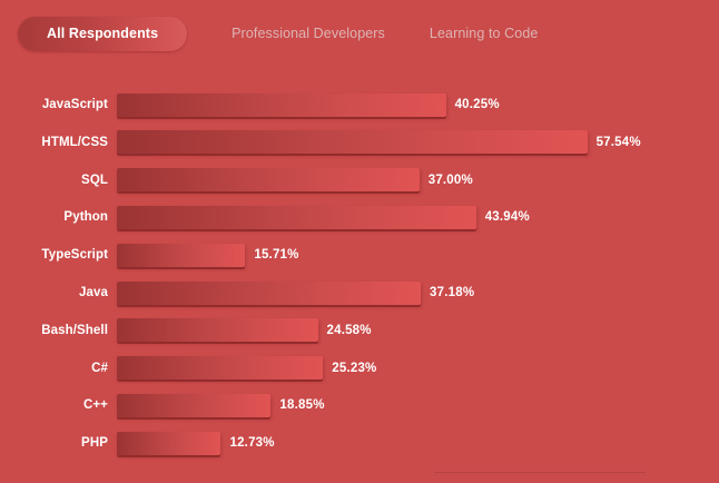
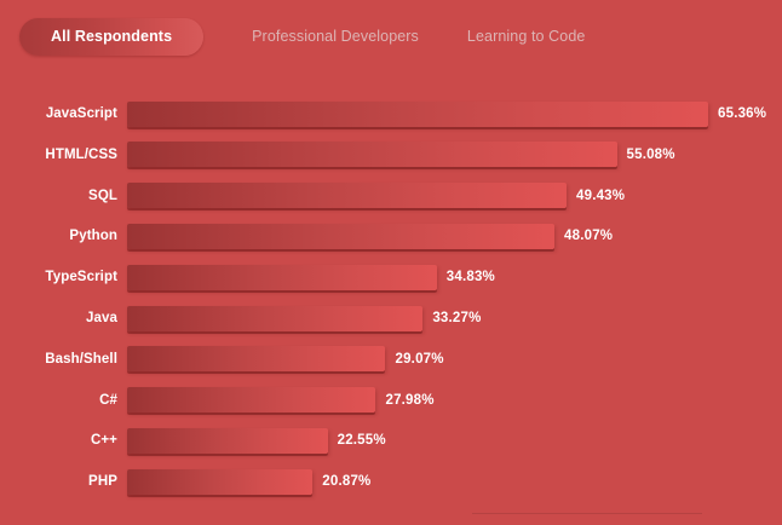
JavaScript: 40.25% -> 65.36%
HTML/CSS: 57.54% -> 55.08%
SQL: 37.00% -> 49.43%
Python: 43.94% -> 48.07%
TypeScript: 15.71% -> 34.83%
Java: 37.18% -> 33.27%
Bash/Shell: 24.58% -> 29.07%
C#: 25.23% -> 27.98%
C++: 18.85% -> 22.55%
PHP: 12.73% -> 20.87%
